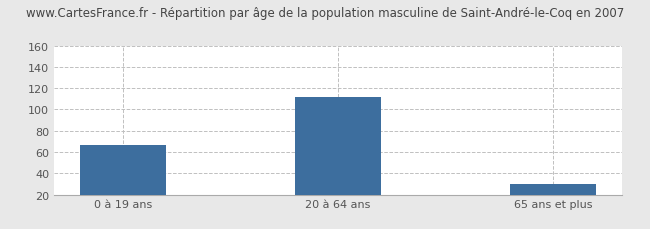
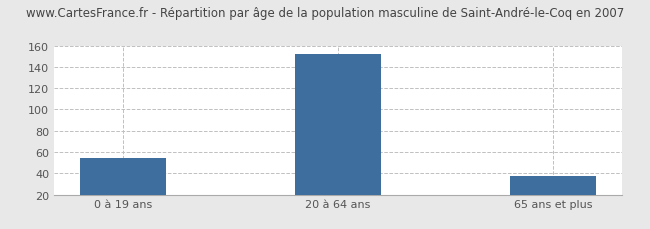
0 à 19 ans: 67 -> 54
20 à 64 ans: 112 -> 152
65 ans et plus: 30 -> 37
